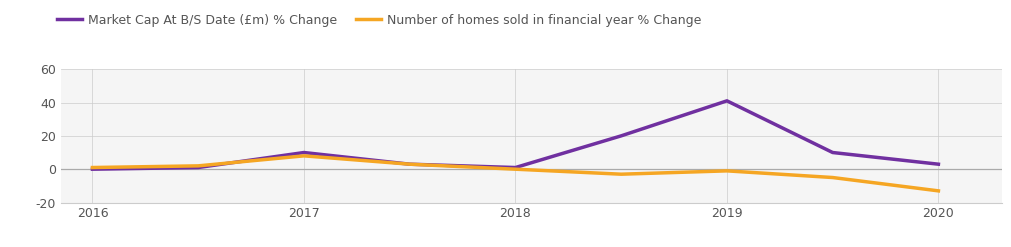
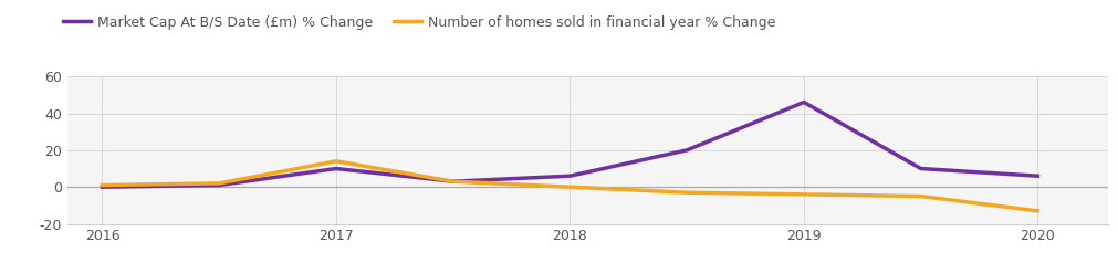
Number of homes sold in financial year % Change/2017: 8 -> 14
Market Cap At B/S Date (£m) % Change/2018: 1 -> 6
Market Cap At B/S Date (£m) % Change/2019: 41 -> 46
Number of homes sold in financial year % Change/2019: -1 -> -4
Market Cap At B/S Date (£m) % Change/2020: 3 -> 6
